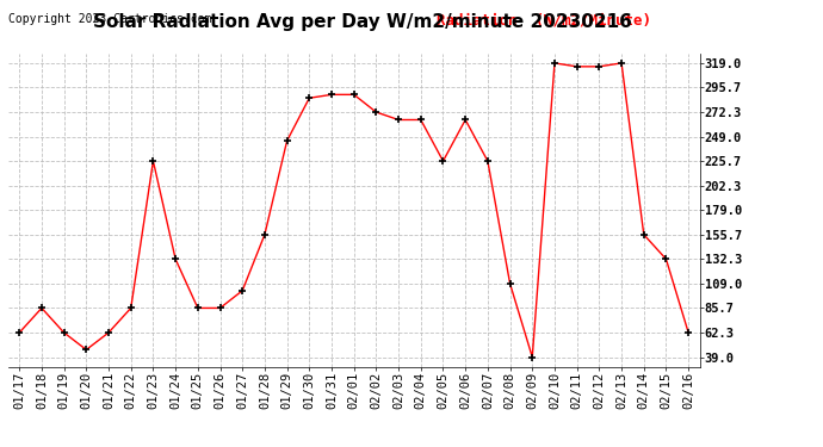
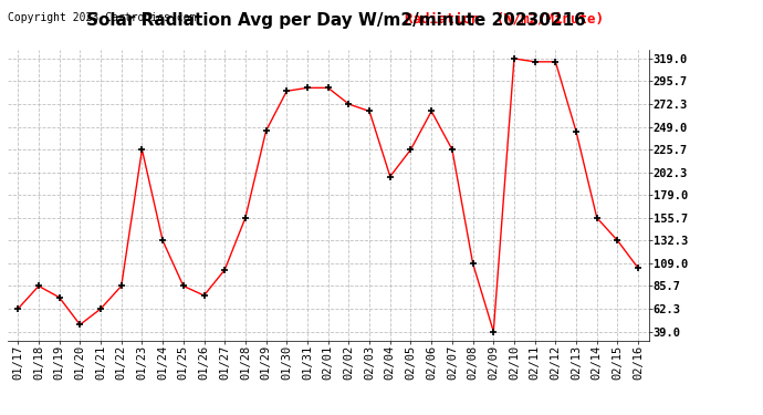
01/19: 62 -> 74
01/26: 86 -> 76
02/04: 265 -> 198
02/13: 319 -> 244
02/16: 62 -> 104
